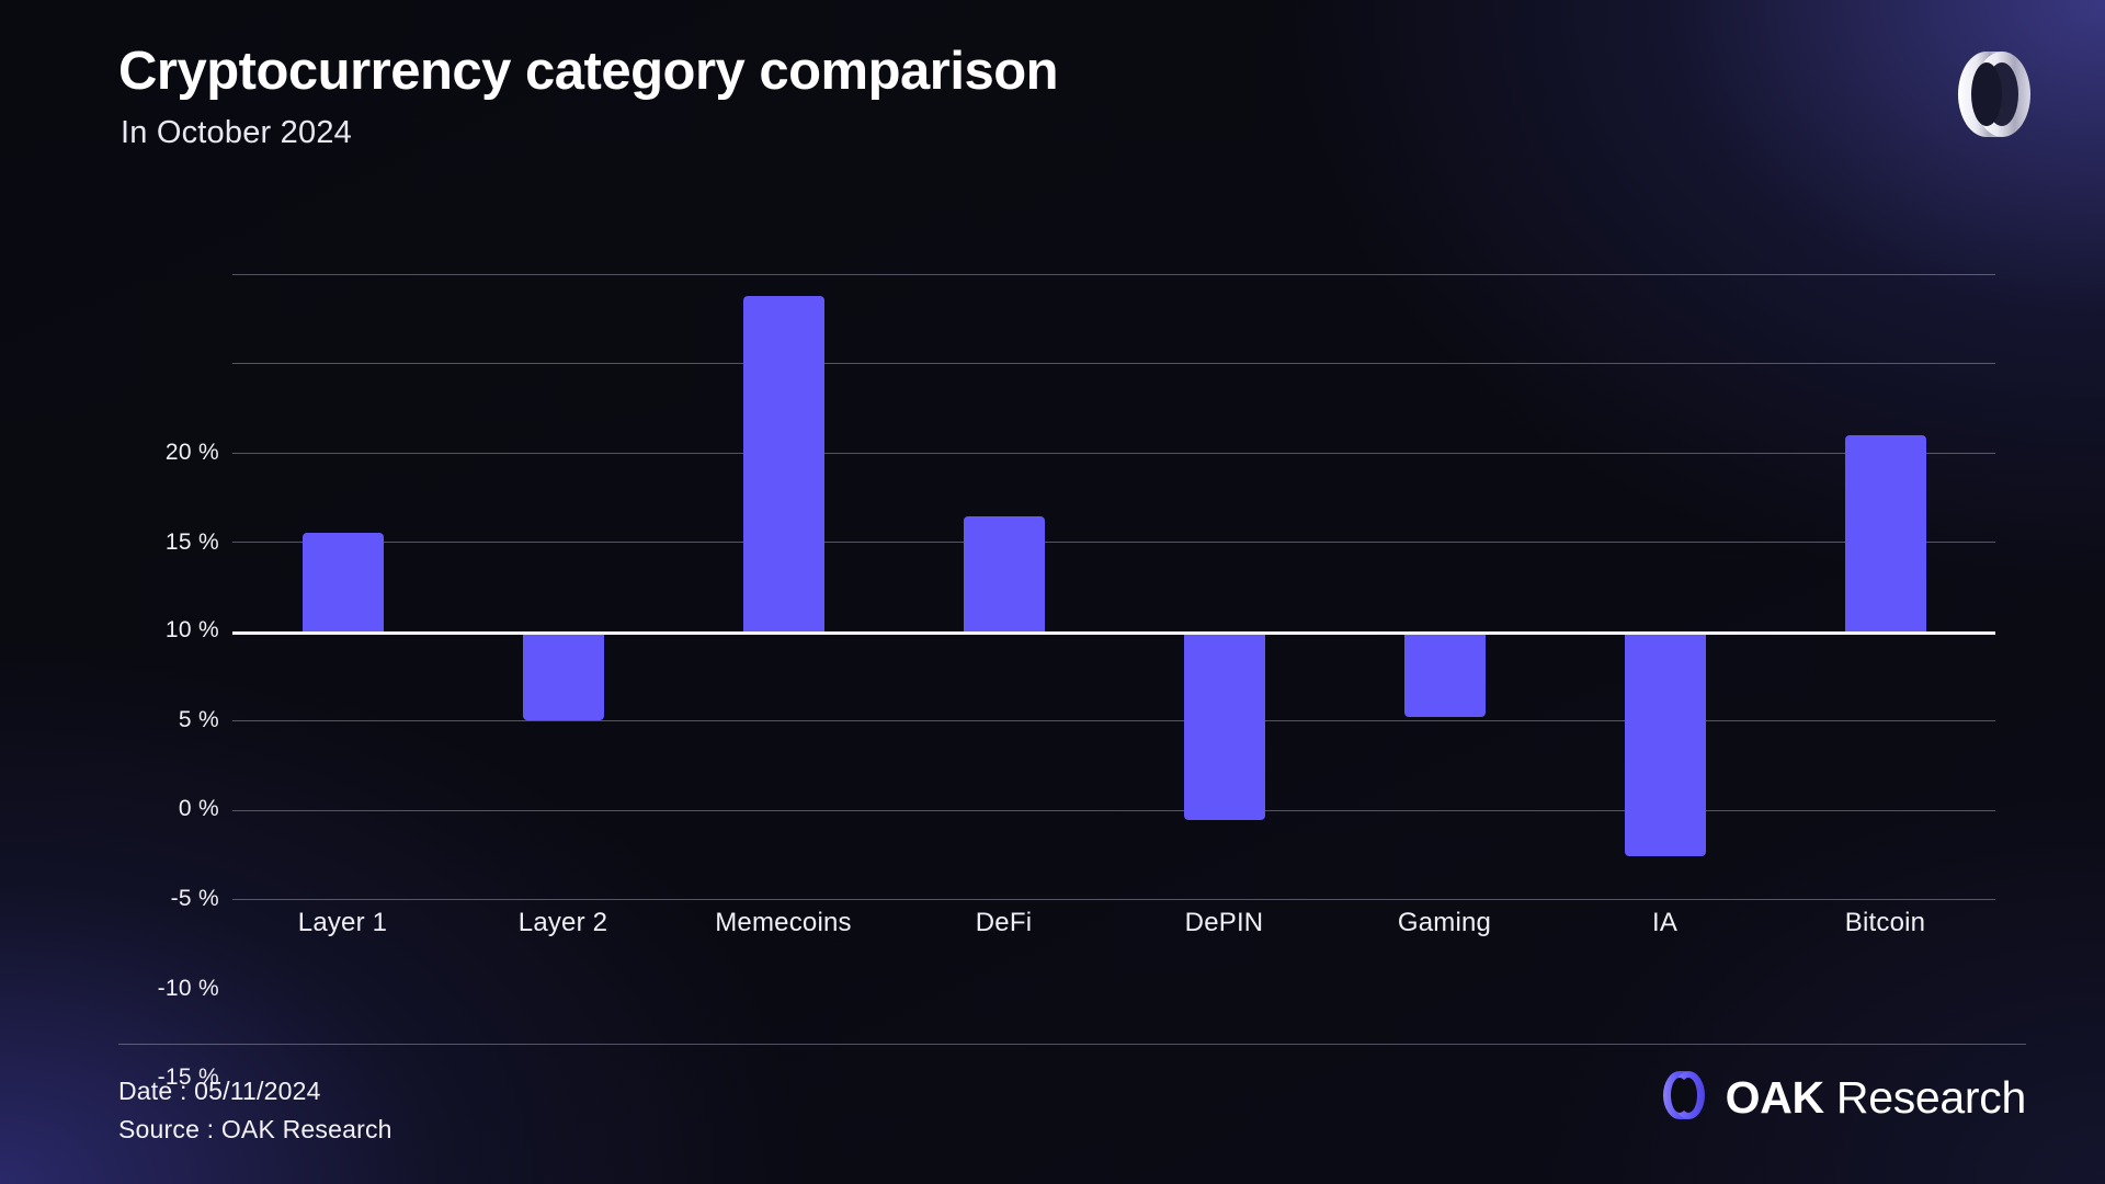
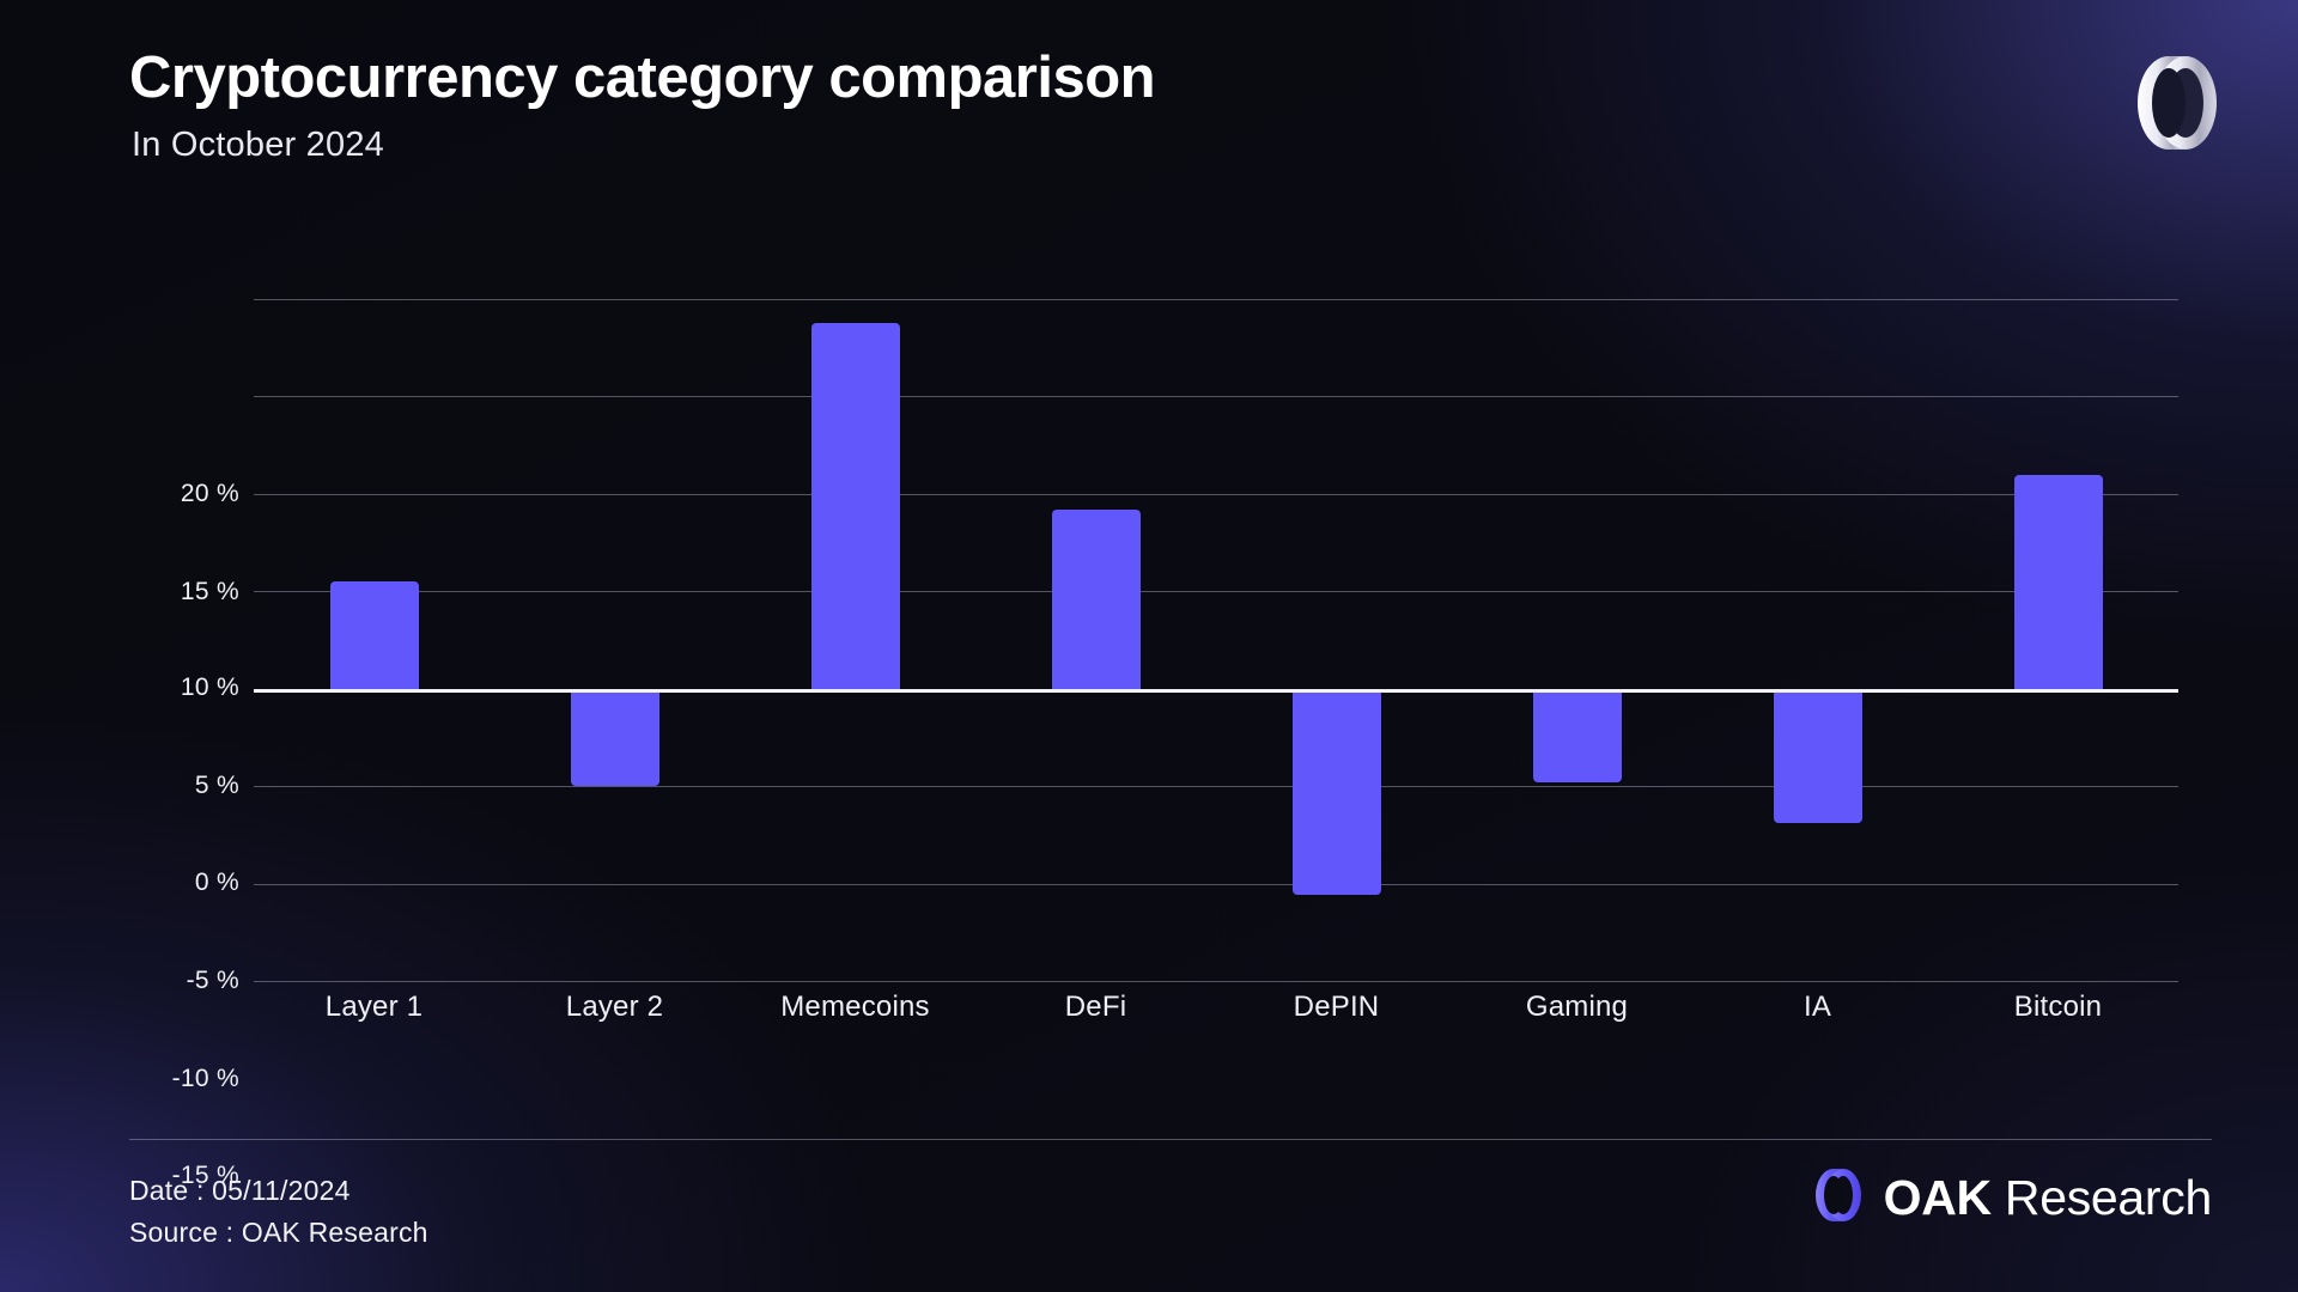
DeFi: 6.4% -> 9.2%
IA: -12.6% -> -6.9%
